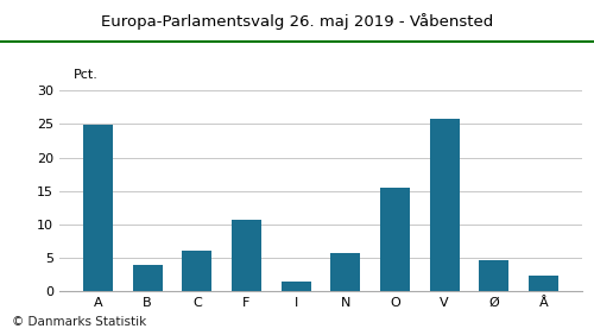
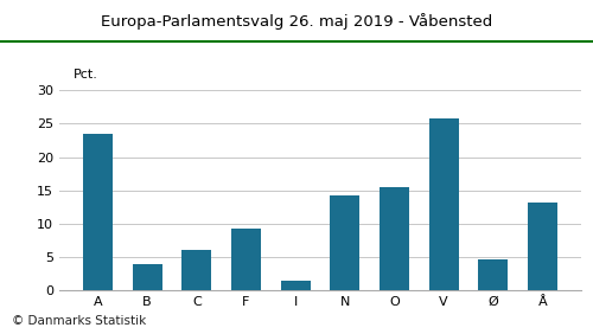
A: 24.9 -> 23.4
F: 10.7 -> 9.2
N: 5.8 -> 14.2
Å: 2.3 -> 13.2
